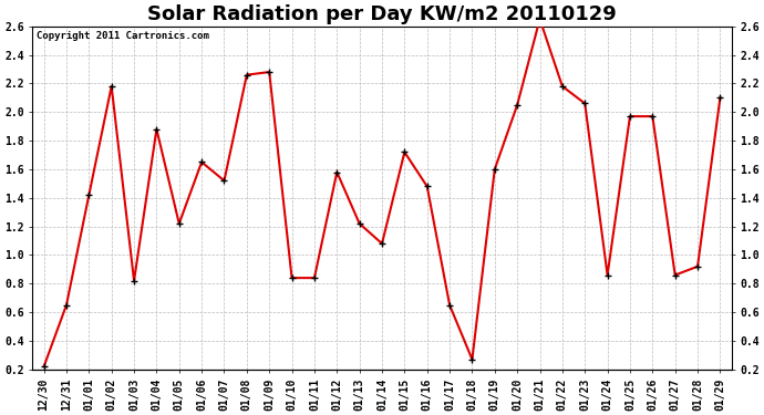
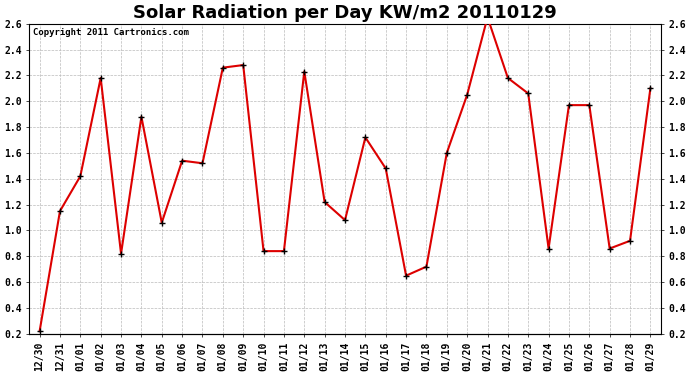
12/31: 0.65 -> 1.15
01/05: 1.22 -> 1.06
01/06: 1.65 -> 1.54
01/12: 1.58 -> 2.23
01/18: 0.27 -> 0.72
